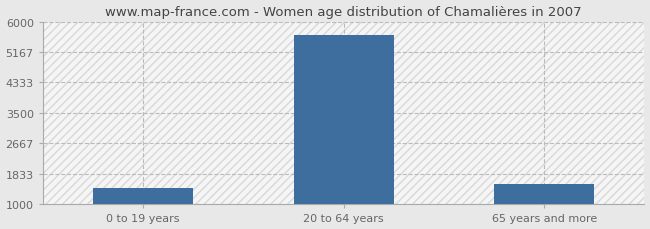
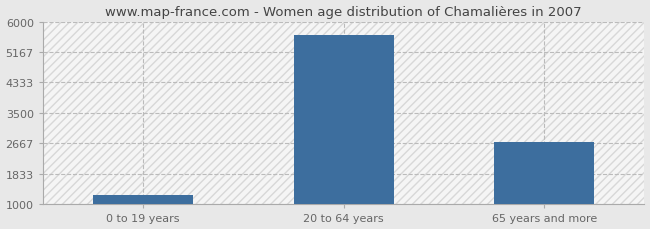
0 to 19 years: 1450 -> 1270
65 years and more: 1550 -> 2710
